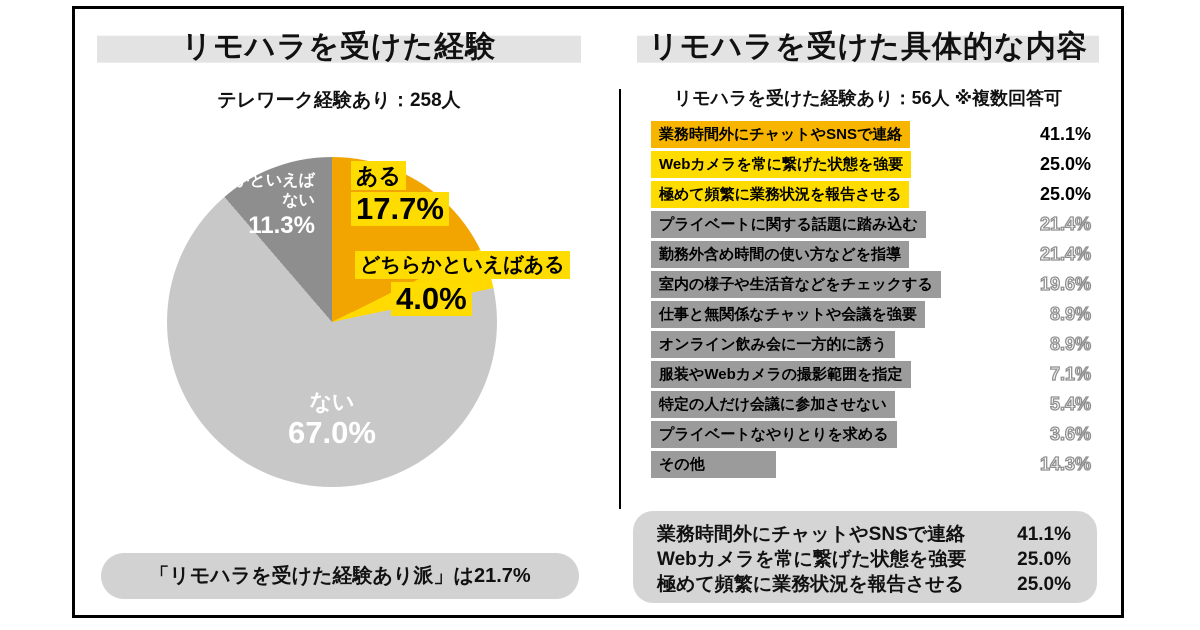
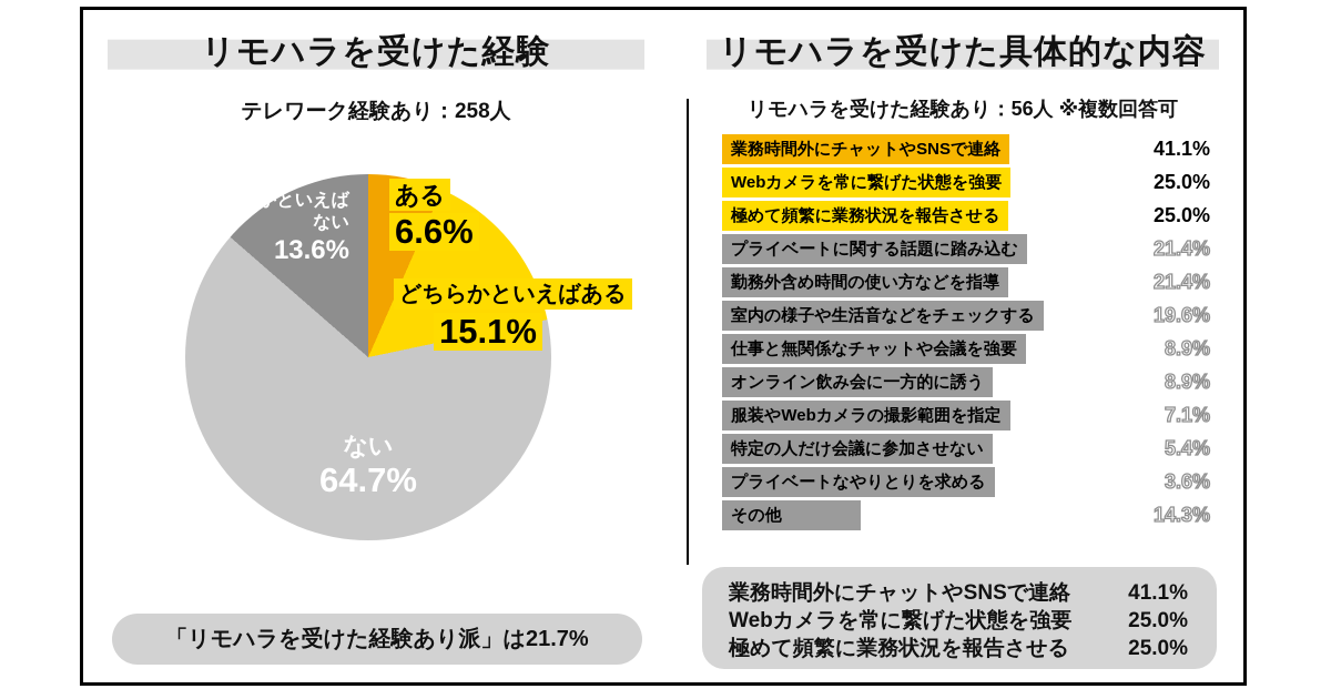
リモハラを受けた経験/ある: 17.7% -> 6.6%
リモハラを受けた経験/どちらかといえばある: 4.0% -> 15.1%
リモハラを受けた経験/ない: 67.0% -> 64.7%
リモハラを受けた経験/どちらかといえばない: 11.3% -> 13.6%
